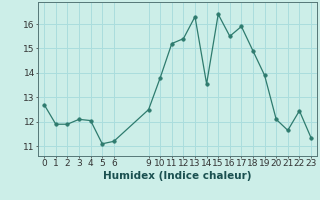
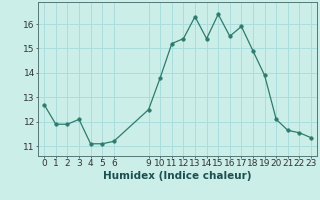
4: 12.05 -> 11.10
14: 13.55 -> 15.40
22: 12.45 -> 11.55
